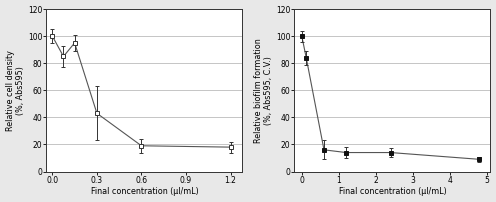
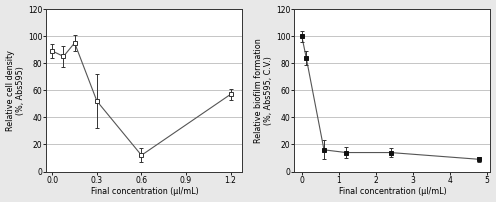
0.0: 100 -> 89
0.3: 43 -> 52
0.6: 19 -> 12
1.2: 18 -> 57
